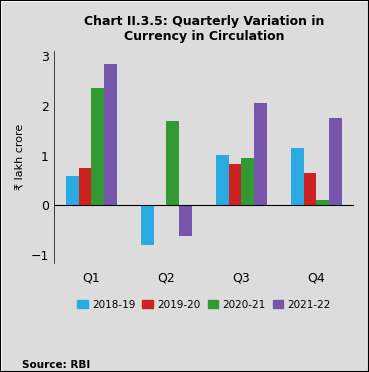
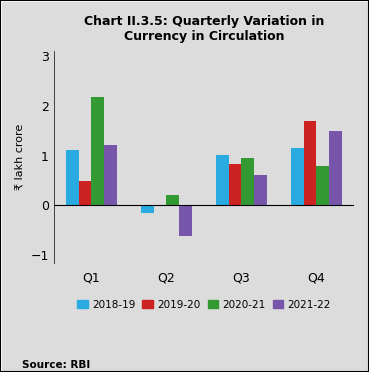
2018-19/Q1: 0.60 -> 1.12
2019-20/Q1: 0.75 -> 0.50
2020-21/Q1: 2.35 -> 2.18
2021-22/Q1: 2.85 -> 1.22
2018-19/Q2: -0.80 -> -0.15
2020-21/Q2: 1.70 -> 0.22
2021-22/Q3: 2.05 -> 0.62
2019-20/Q4: 0.65 -> 1.70
2020-21/Q4: 0.10 -> 0.80
2021-22/Q4: 1.75 -> 1.50
